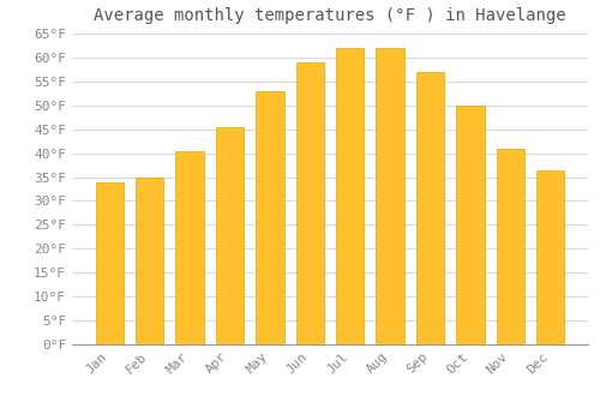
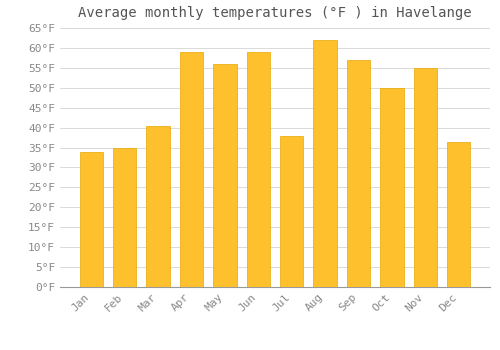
Apr: 45.5°F -> 59.0°F
May: 53.0°F -> 56.0°F
Jul: 62.0°F -> 38.0°F
Nov: 41.0°F -> 55.0°F
